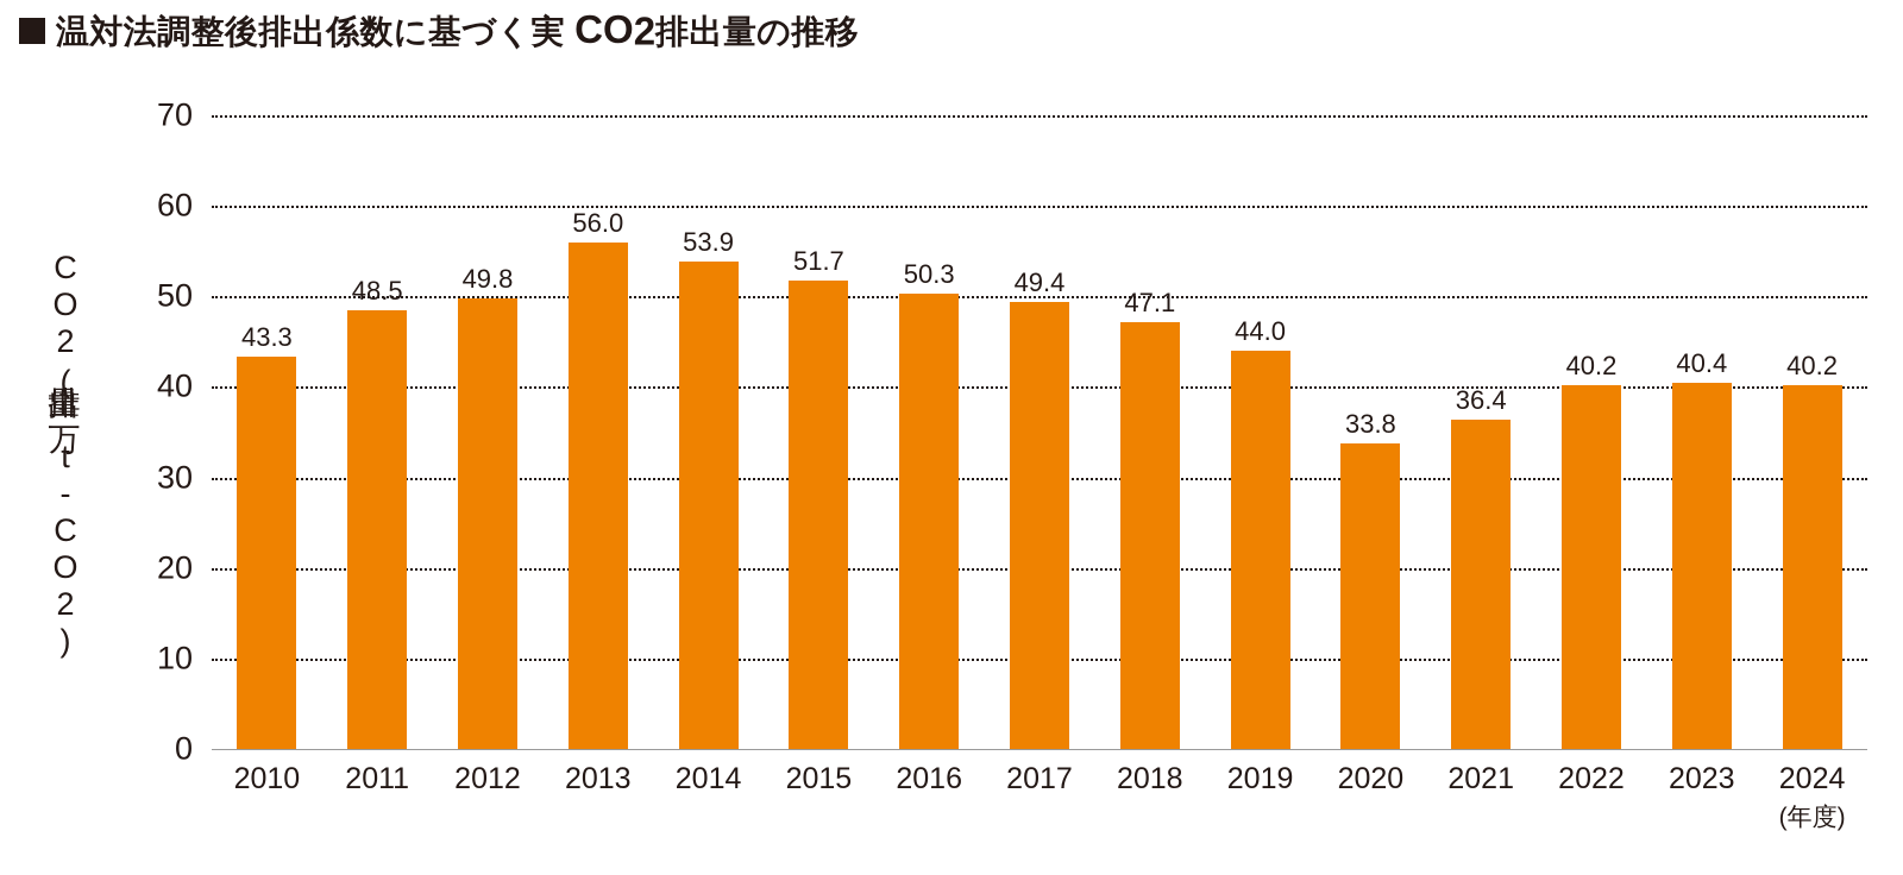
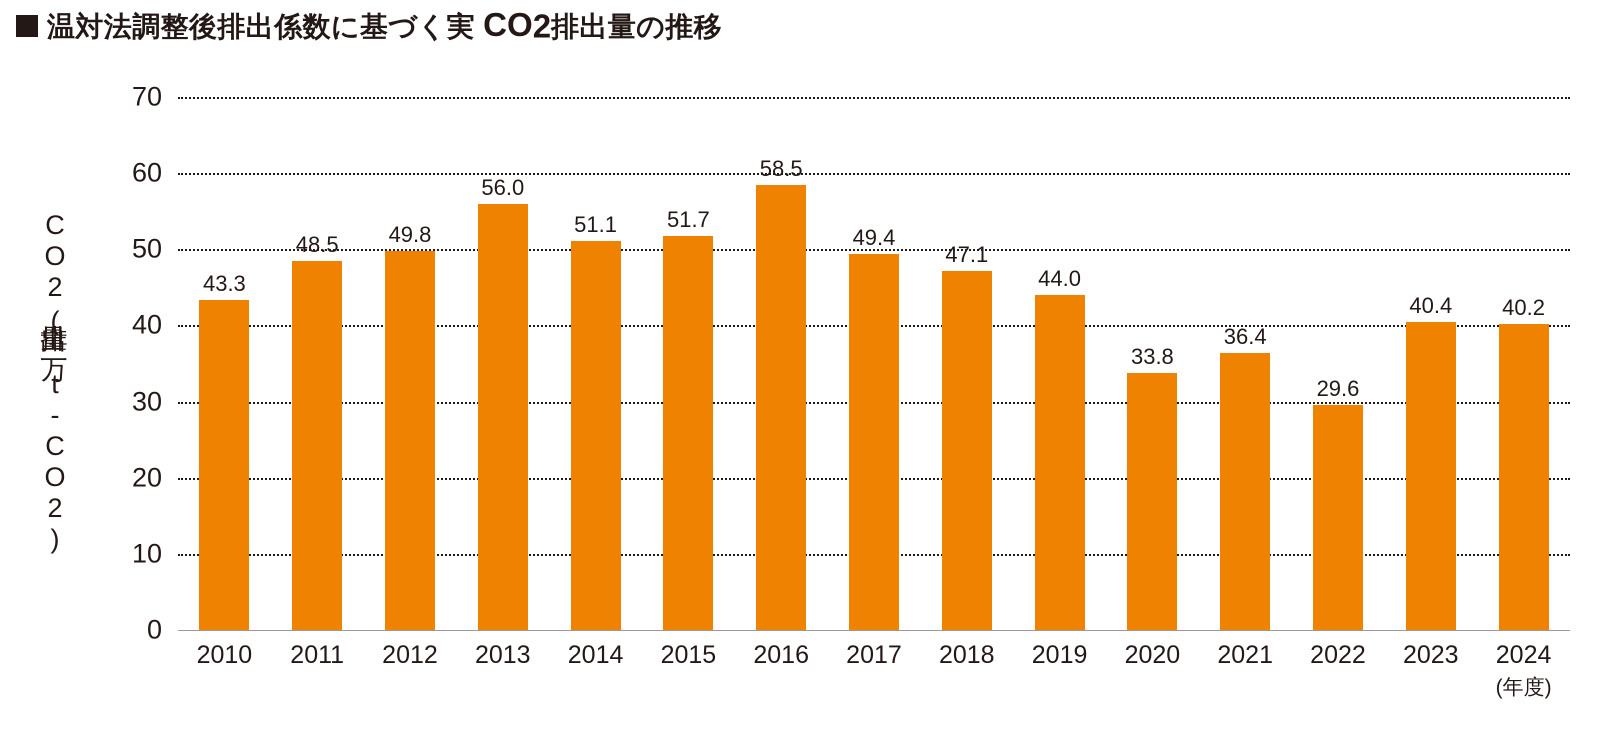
2014: 53.9 -> 51.1
2016: 50.3 -> 58.5
2022: 40.2 -> 29.6
